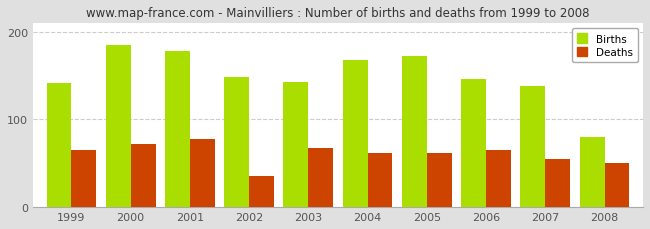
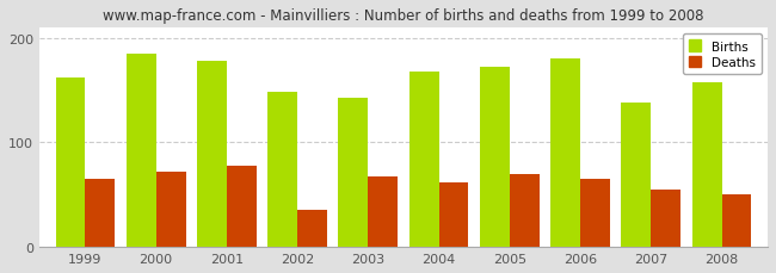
Births/1999: 142 -> 162
Deaths/2005: 62 -> 70
Births/2006: 146 -> 180
Births/2008: 80 -> 158
